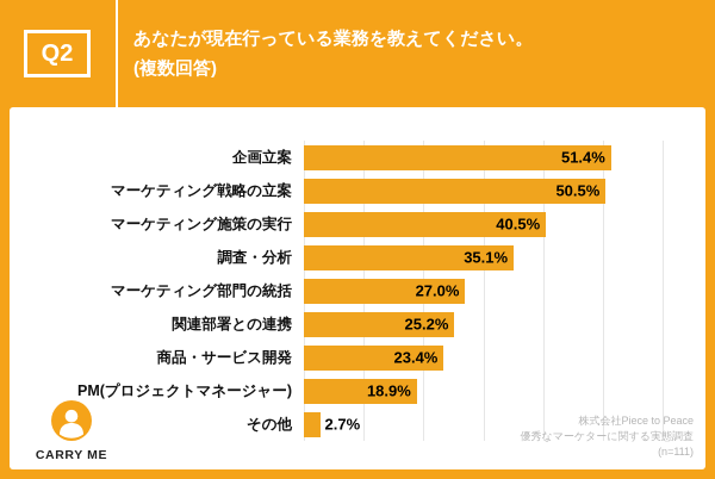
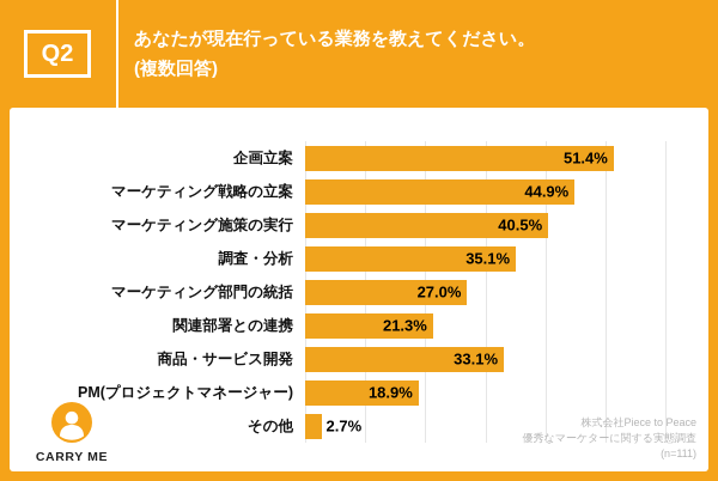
マーケティング戦略の立案: 50.5% -> 44.9%
関連部署との連携: 25.2% -> 21.3%
商品・サービス開発: 23.4% -> 33.1%
